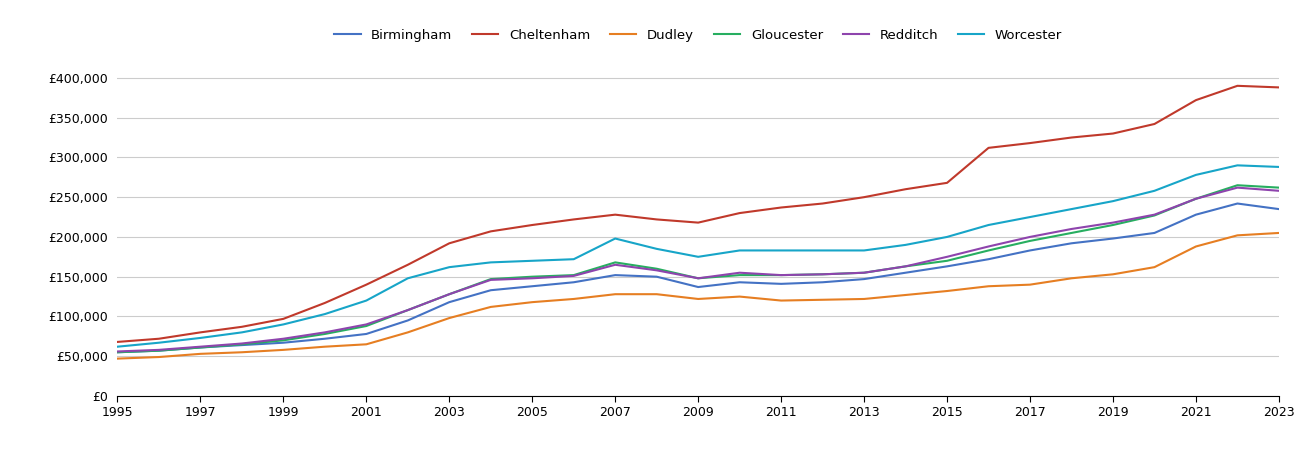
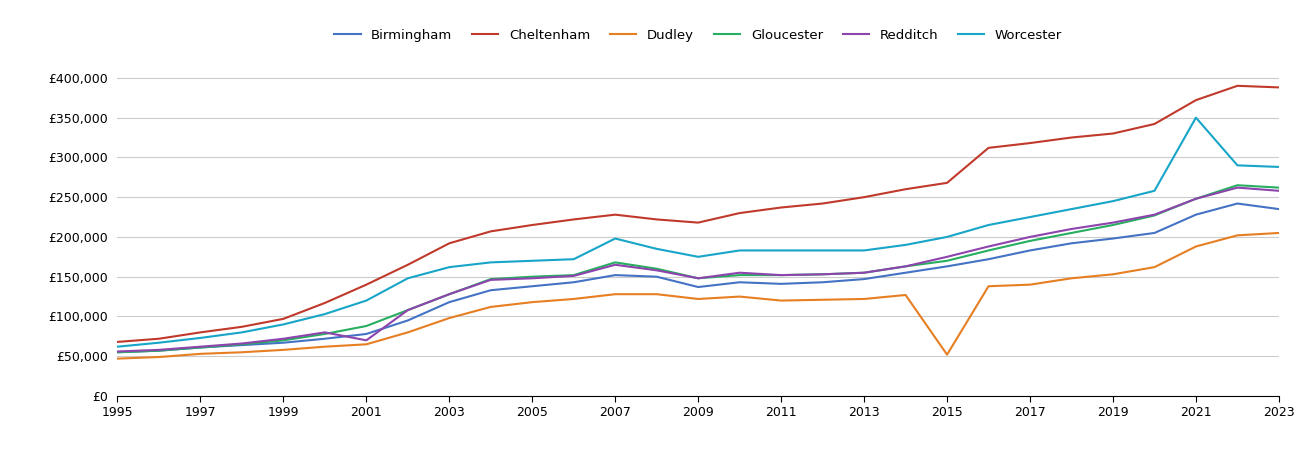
Redditch/2001: £90,000 -> £70,000
Dudley/2015: £132,000 -> £52,000
Worcester/2021: £278,000 -> £350,000
